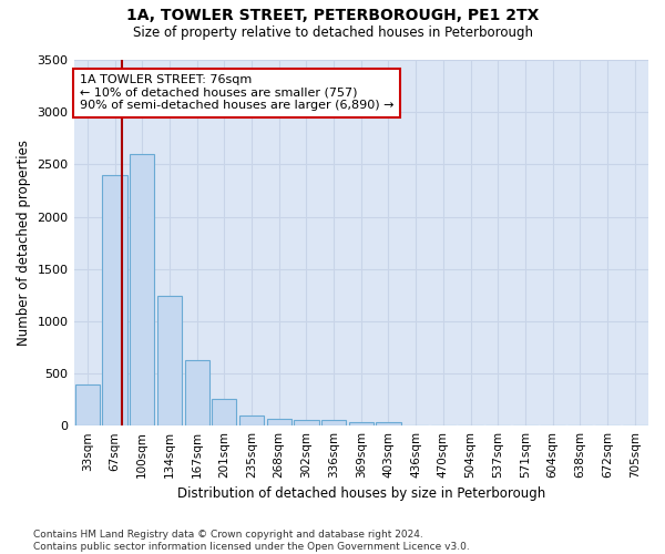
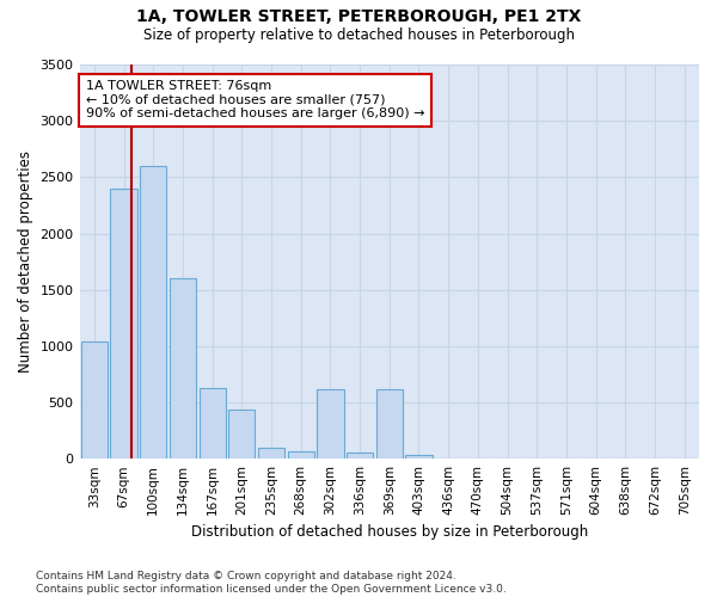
33sqm: 390 -> 1040
134sqm: 1240 -> 1600
201sqm: 260 -> 440
302sqm: 60 -> 620
369sqm: 40 -> 620
